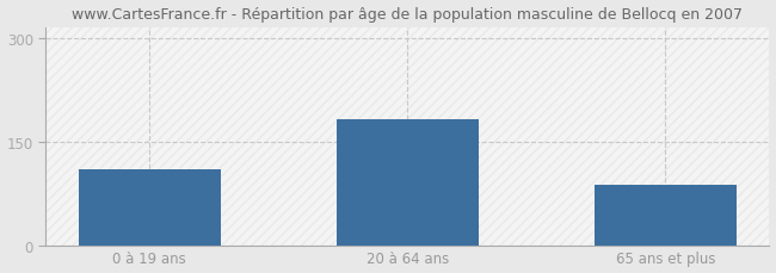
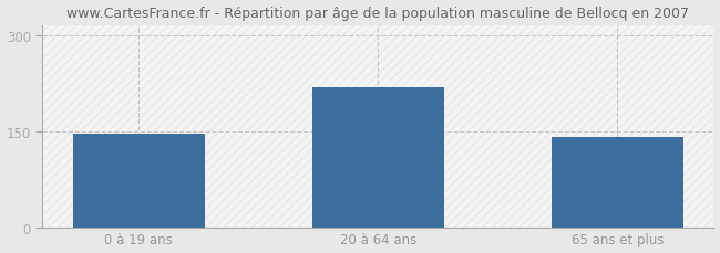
0 à 19 ans: 110 -> 146
20 à 64 ans: 182 -> 218
65 ans et plus: 88 -> 140
